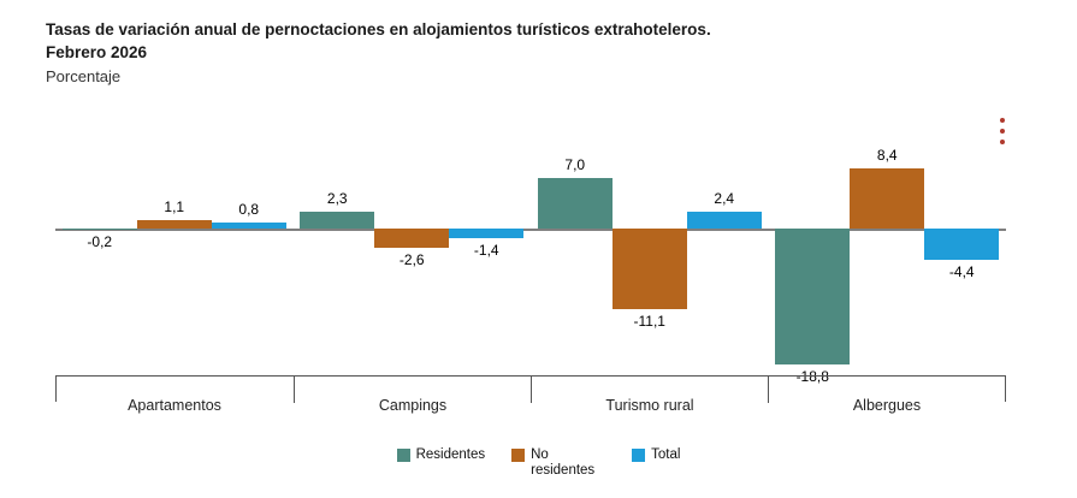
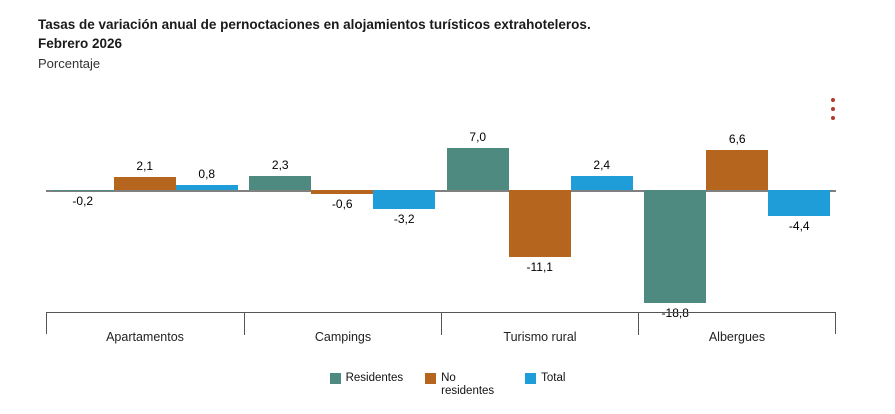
No residentes/Apartamentos: 1,1 -> 2,1
No residentes/Campings: -2,6 -> -0,6
Total/Campings: -1,4 -> -3,2
No residentes/Albergues: 8,4 -> 6,6
